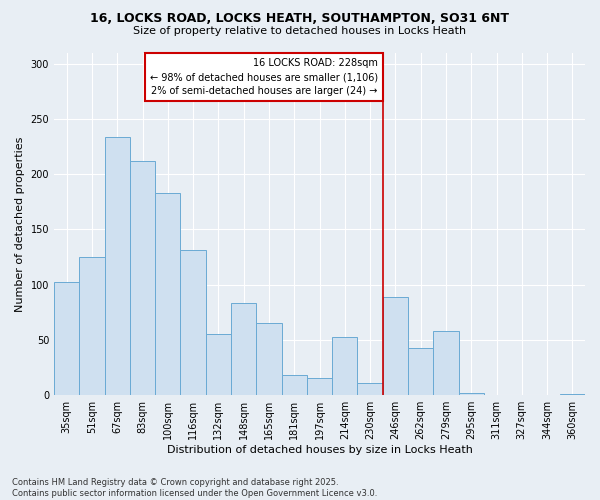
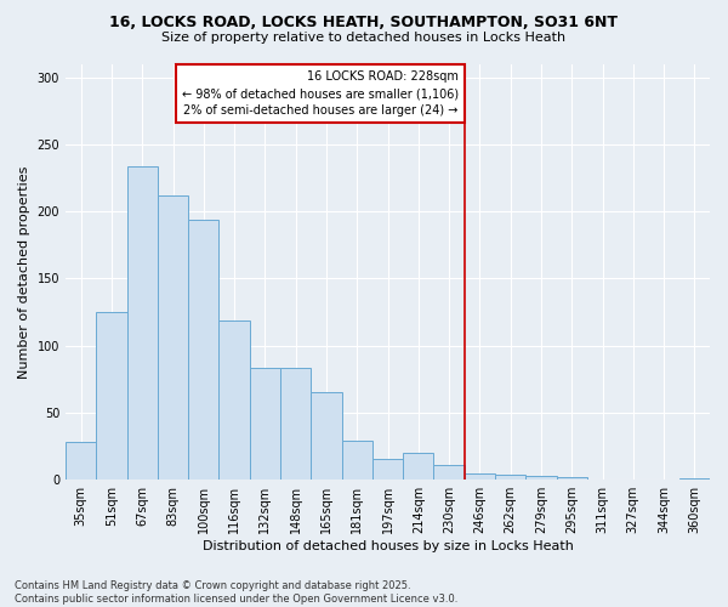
35sqm: 102 -> 28
100sqm: 183 -> 194
116sqm: 131 -> 119
132sqm: 55 -> 83
181sqm: 18 -> 29
214sqm: 53 -> 20
246sqm: 89 -> 5
262sqm: 43 -> 4
279sqm: 58 -> 3
